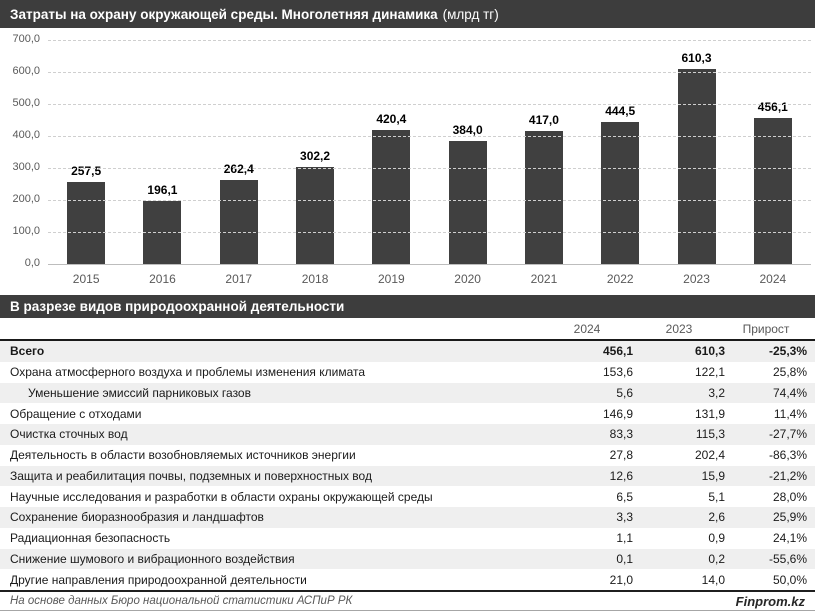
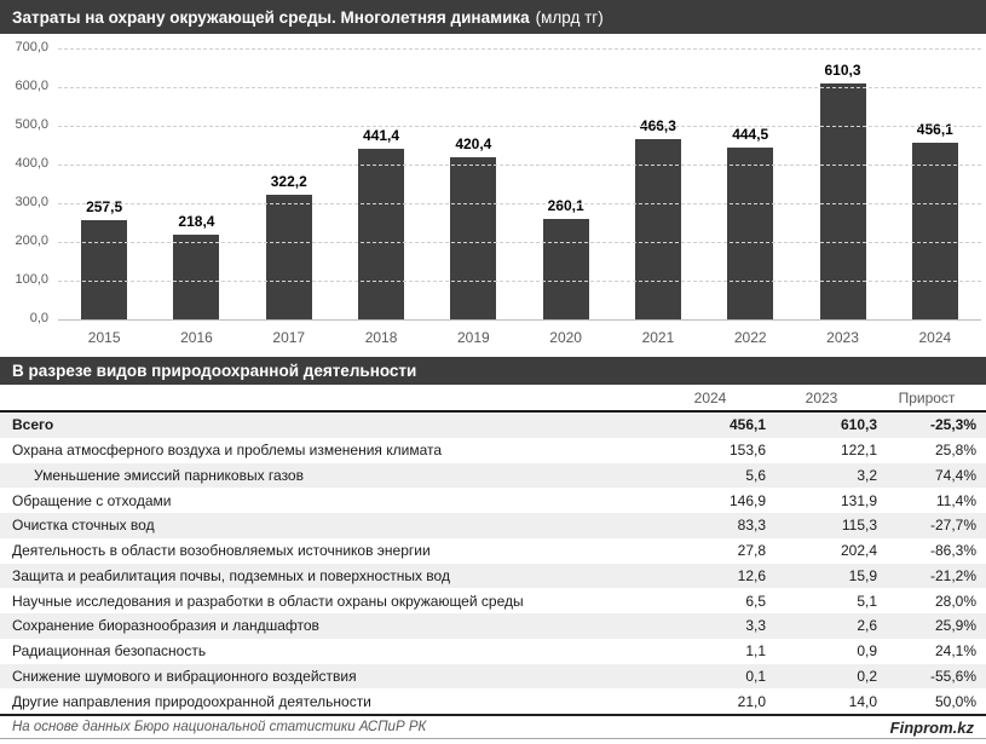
2016: 196,1 -> 218,4
2017: 262,4 -> 322,2
2018: 302,2 -> 441,4
2020: 384,0 -> 260,1
2021: 417,0 -> 466,3
